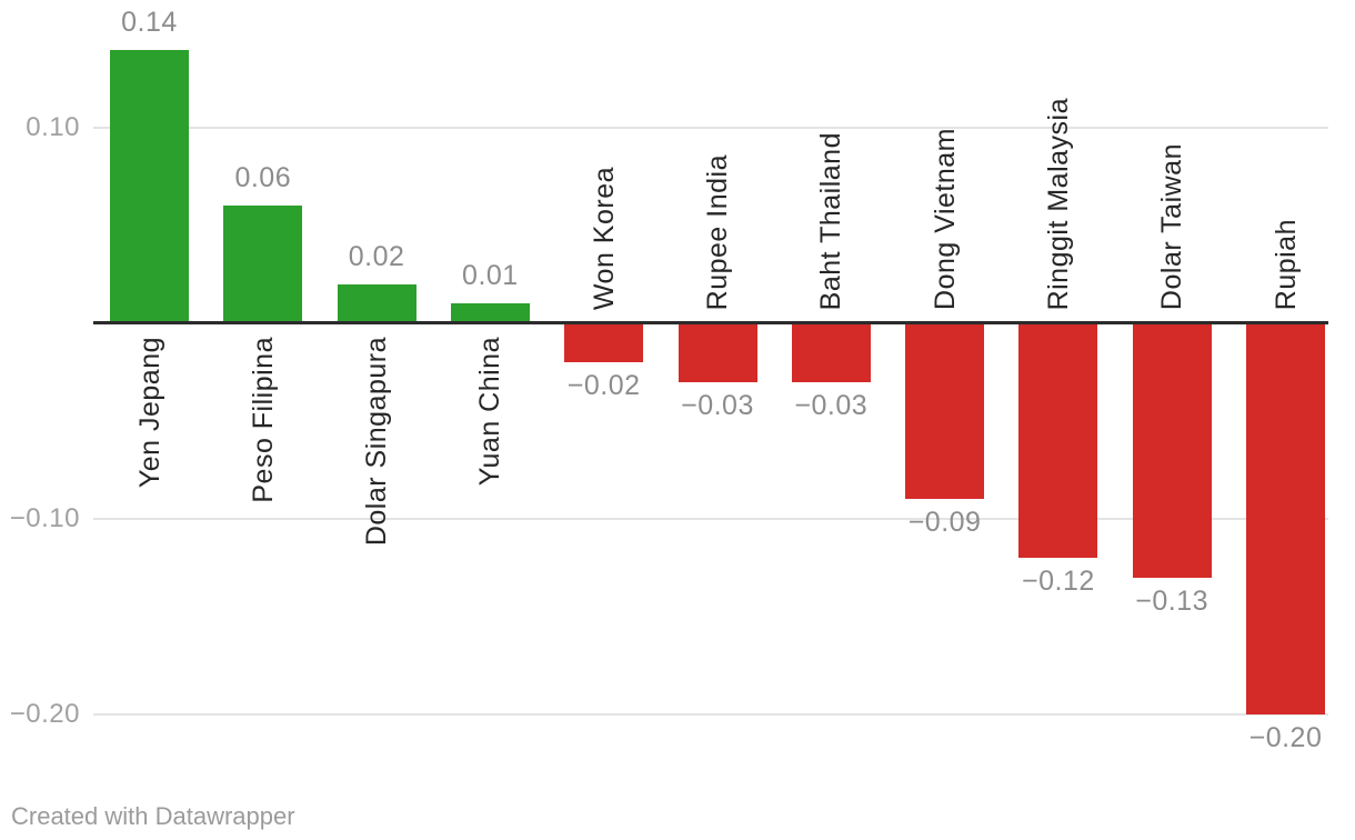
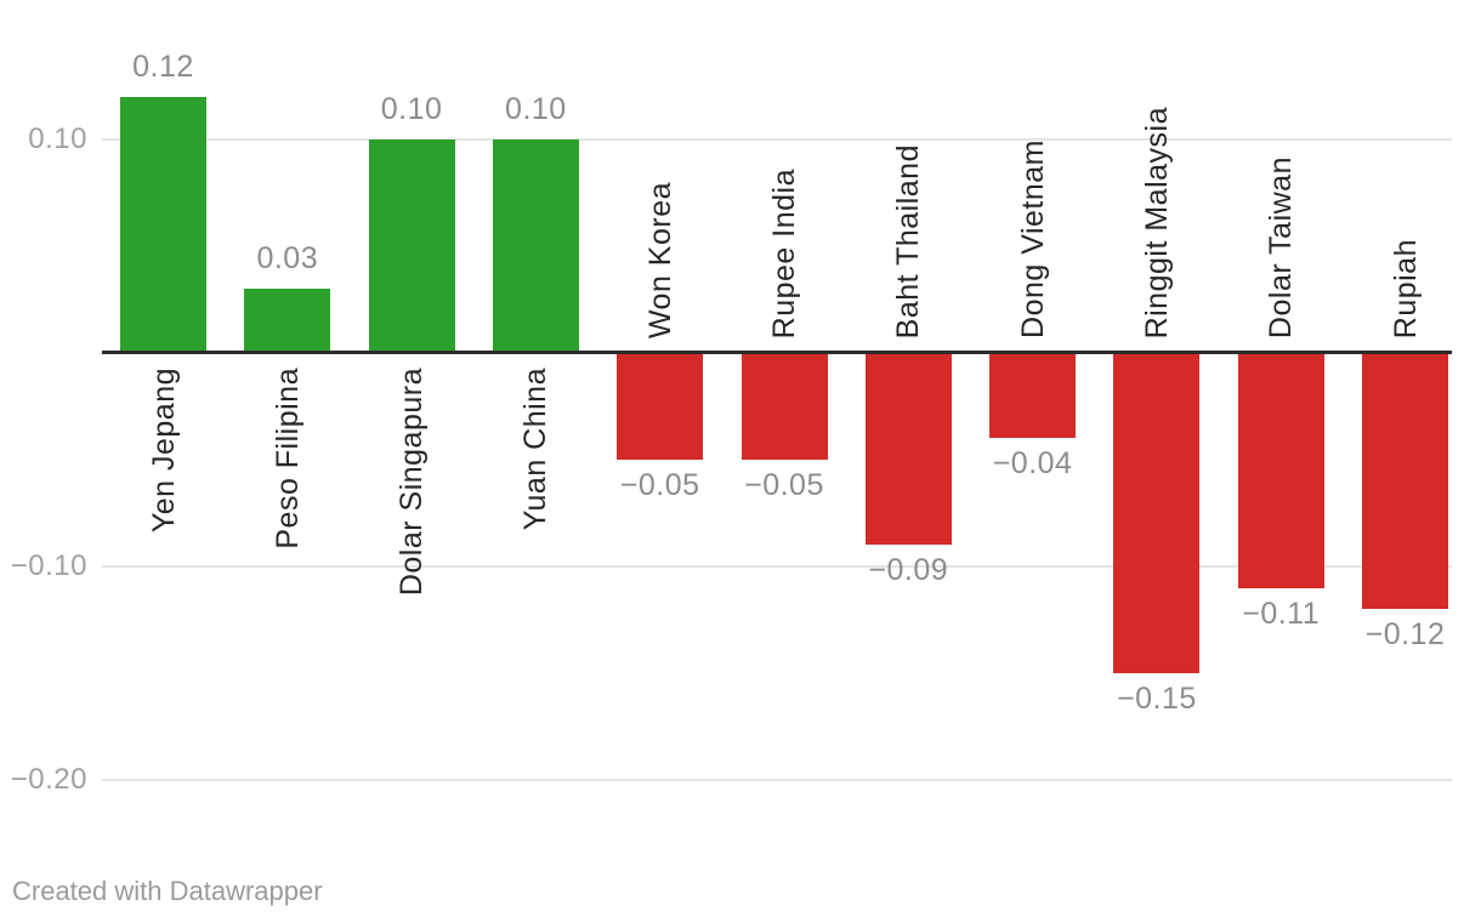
Yen Jepang: 0.14 -> 0.12
Peso Filipina: 0.06 -> 0.03
Dolar Singapura: 0.02 -> 0.10
Yuan China: 0.01 -> 0.10
Won Korea: −0.02 -> −0.05
Rupee India: −0.03 -> −0.05
Baht Thailand: −0.03 -> −0.09
Dong Vietnam: −0.09 -> −0.04
Ringgit Malaysia: −0.12 -> −0.15
Dolar Taiwan: −0.13 -> −0.11
Rupiah: −0.20 -> −0.12
